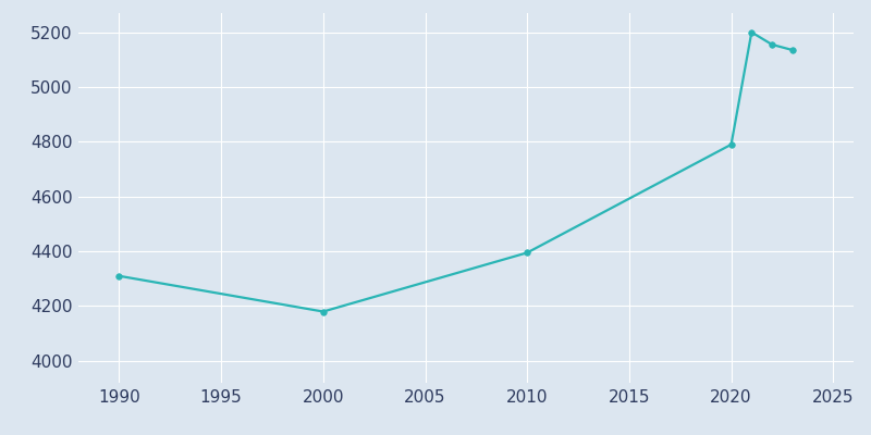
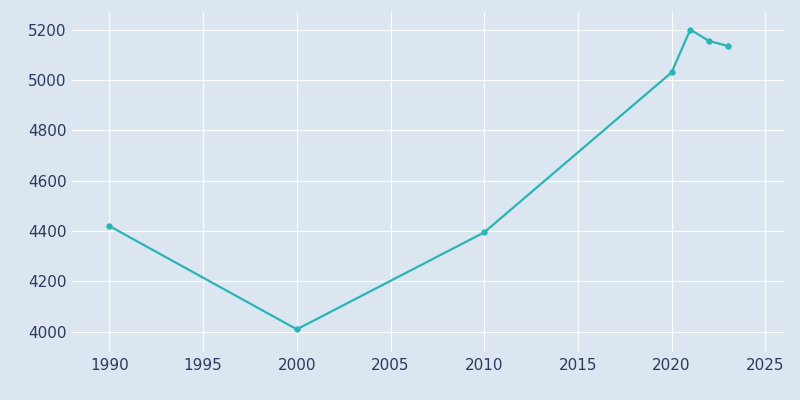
1990: 4310 -> 4420
2000: 4180 -> 4010
2020: 4790 -> 5030
